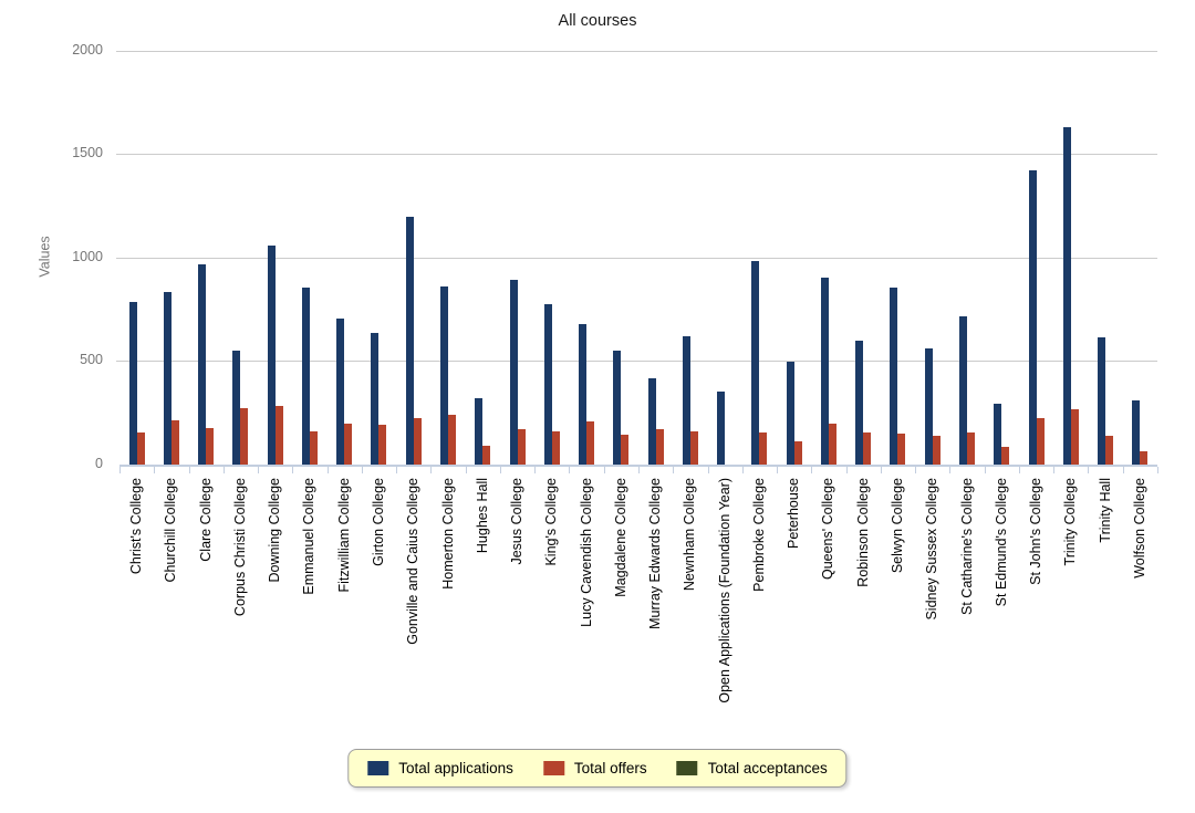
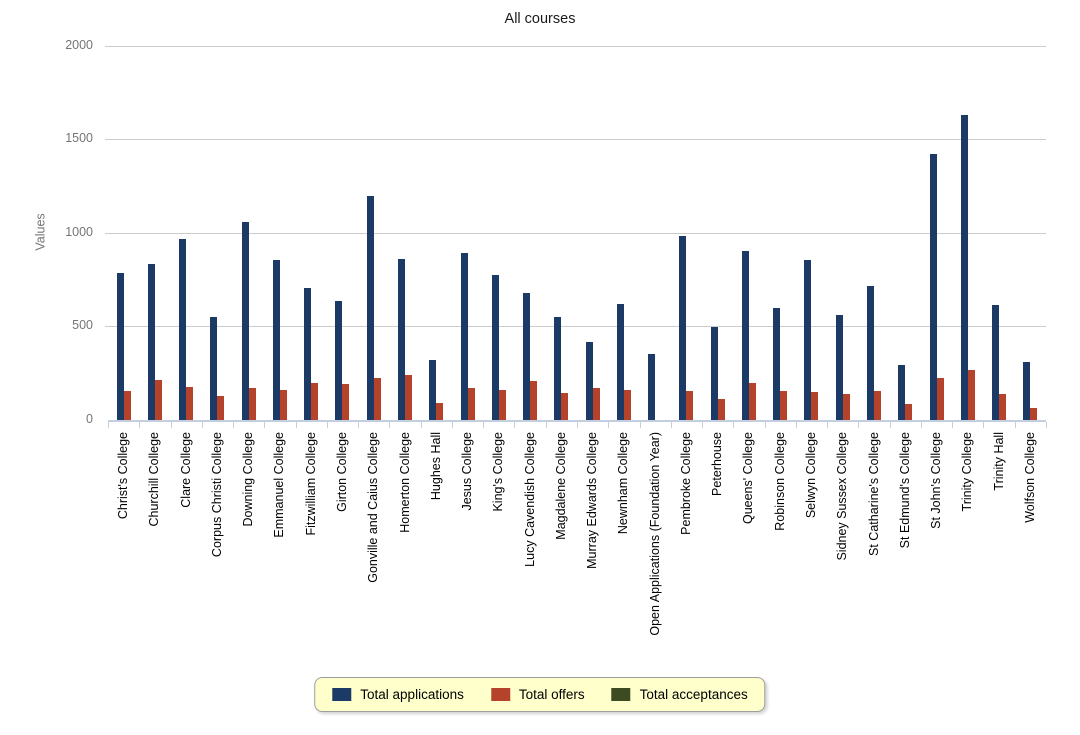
Total offers/Corpus Christi College: 270 -> 120
Total offers/Downing College: 280 -> 170
